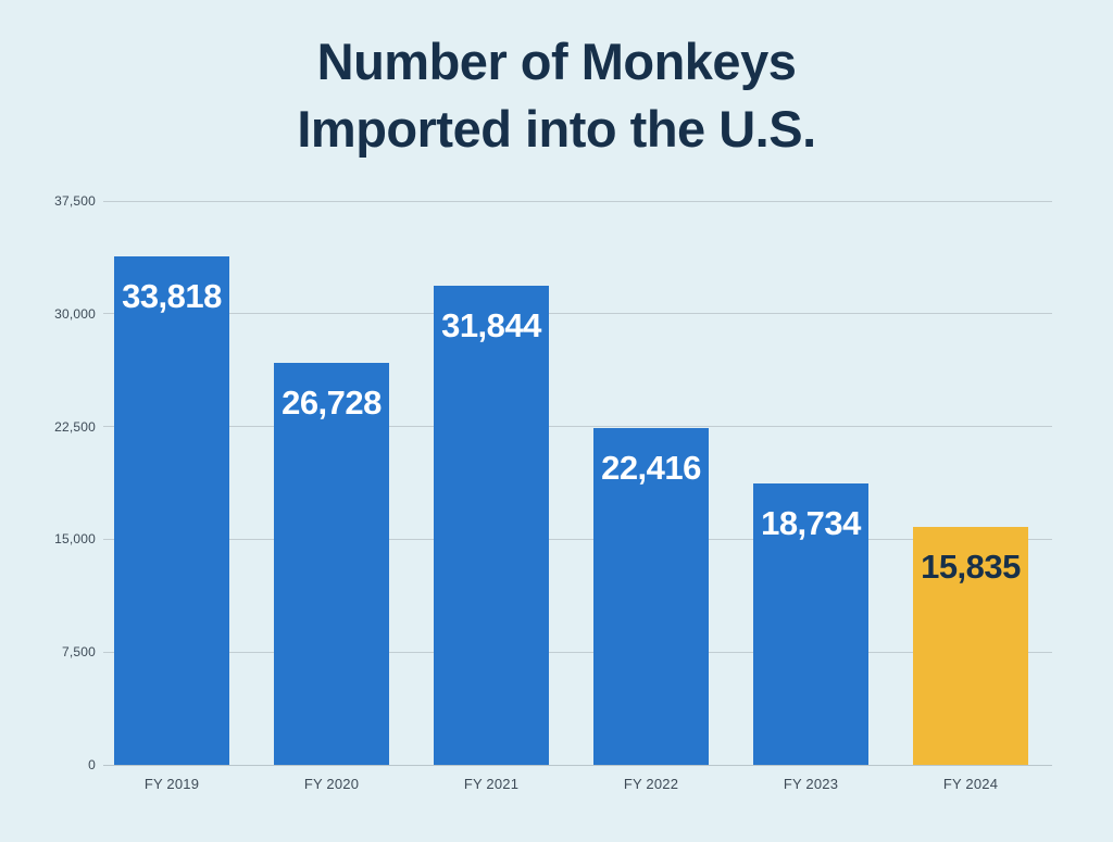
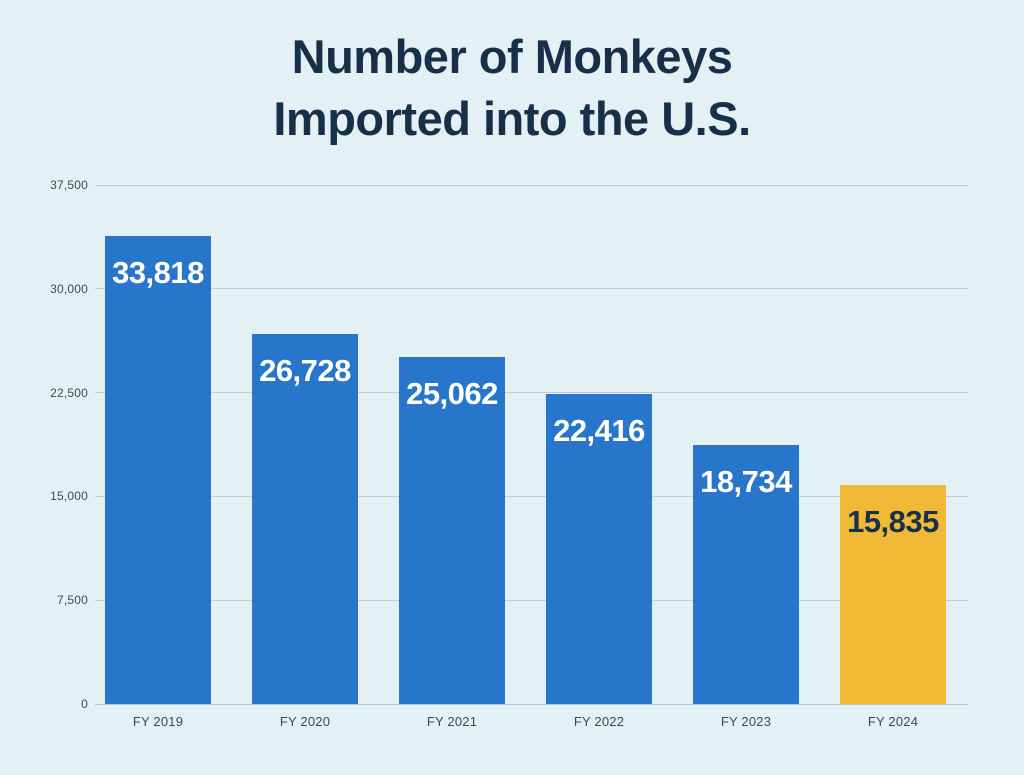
FY 2021: 31,844 -> 25,062
